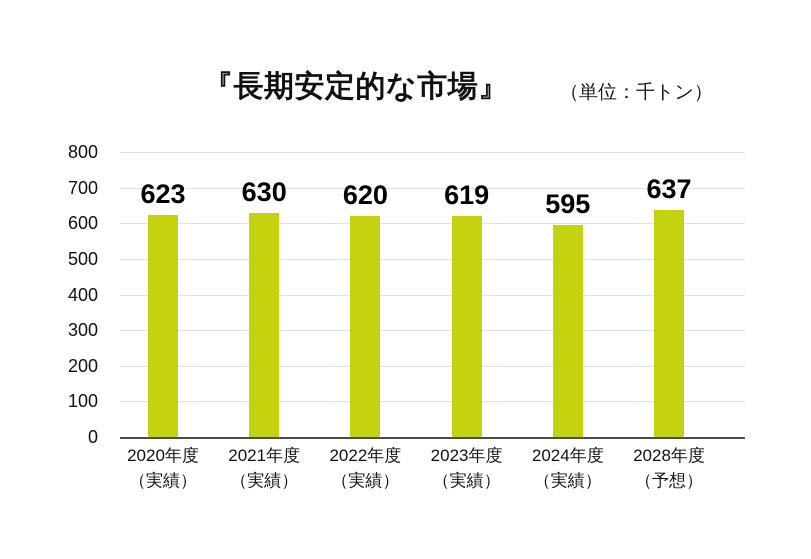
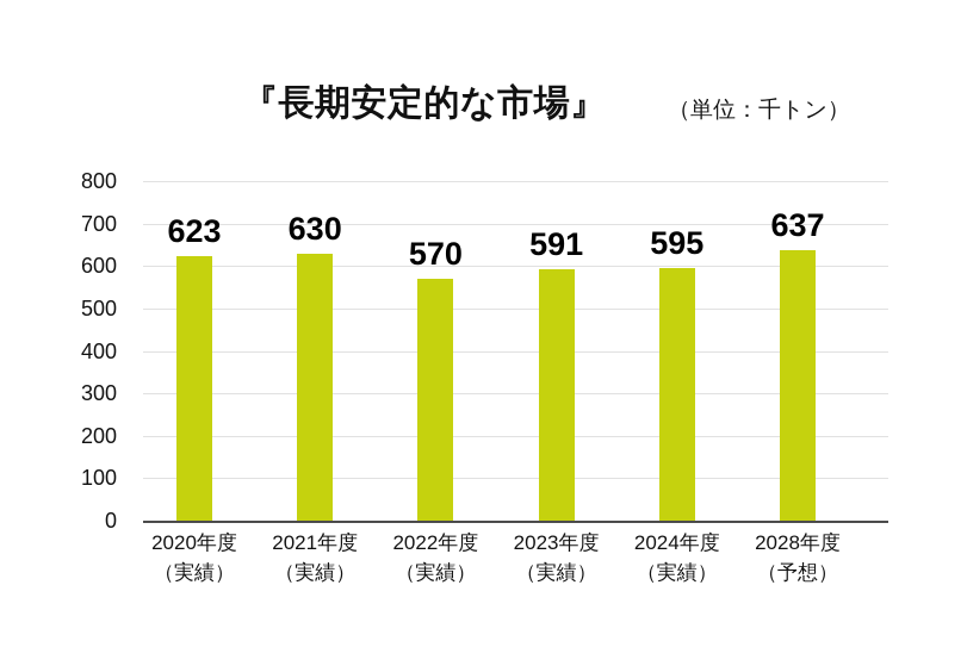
2022年度: 620 -> 570
2023年度: 619 -> 591
